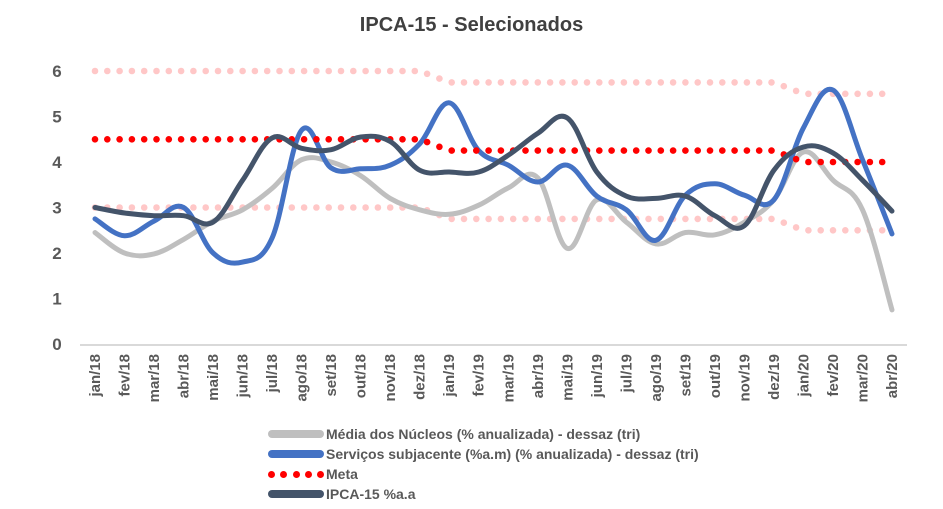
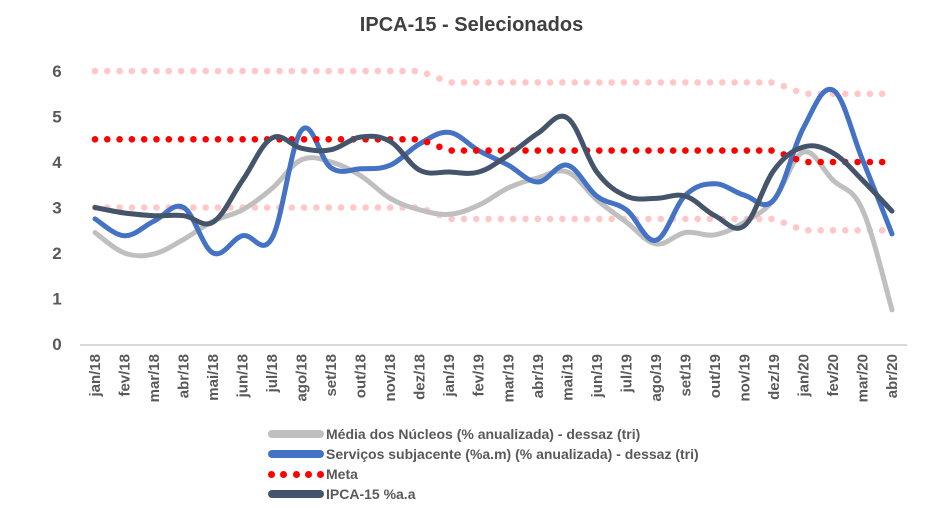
Serviços subjacente (%a.m) (% anualizada) - dessaz (tri)/jun/18: 1.8 -> 2.4
Serviços subjacente (%a.m) (% anualizada) - dessaz (tri)/jan/19: 5.3 -> 4.7
Média dos Núcleos (% anualizada) - dessaz (tri)/mai/19: 2.1 -> 3.8
